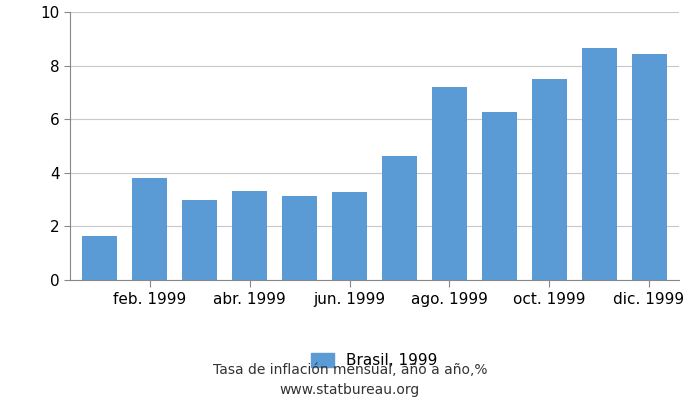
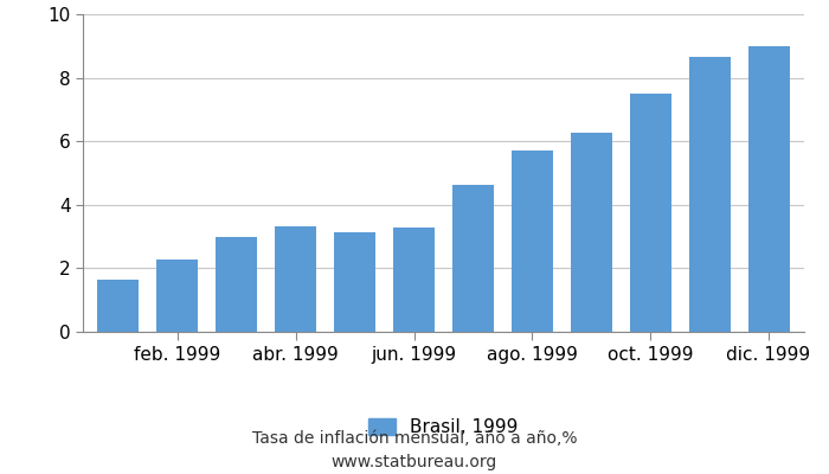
feb. 1999: 3.80 -> 2.28
ago. 1999: 7.20 -> 5.72
dic. 1999: 8.45 -> 9.00
